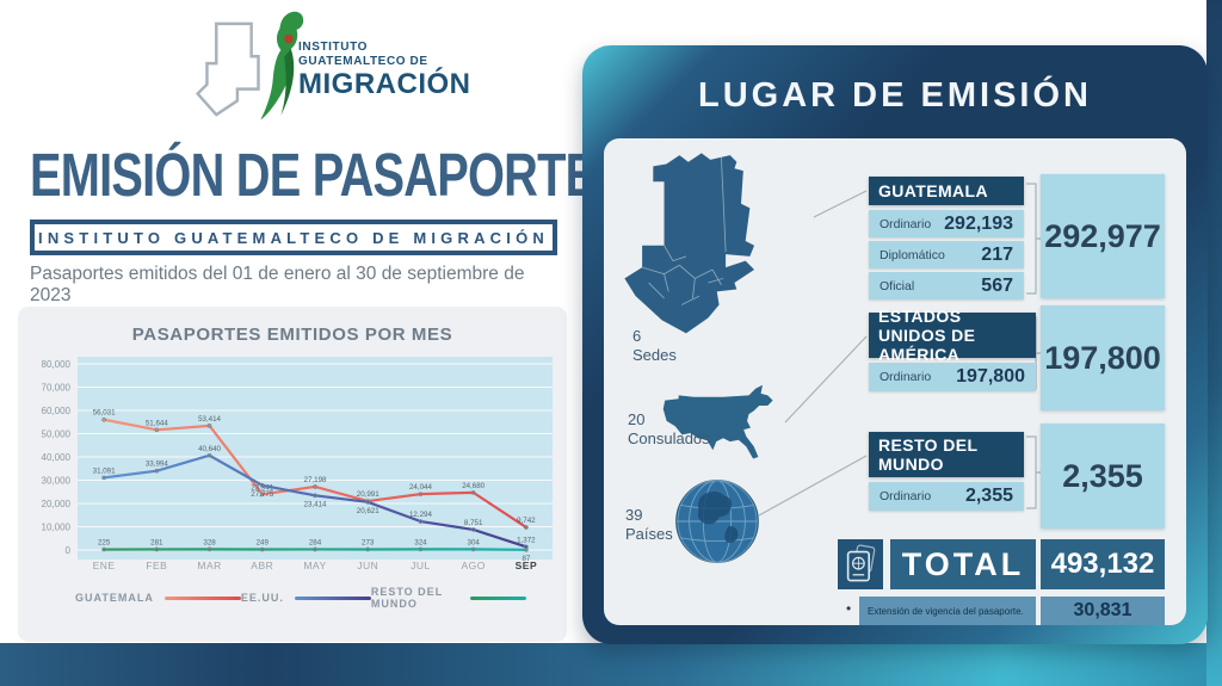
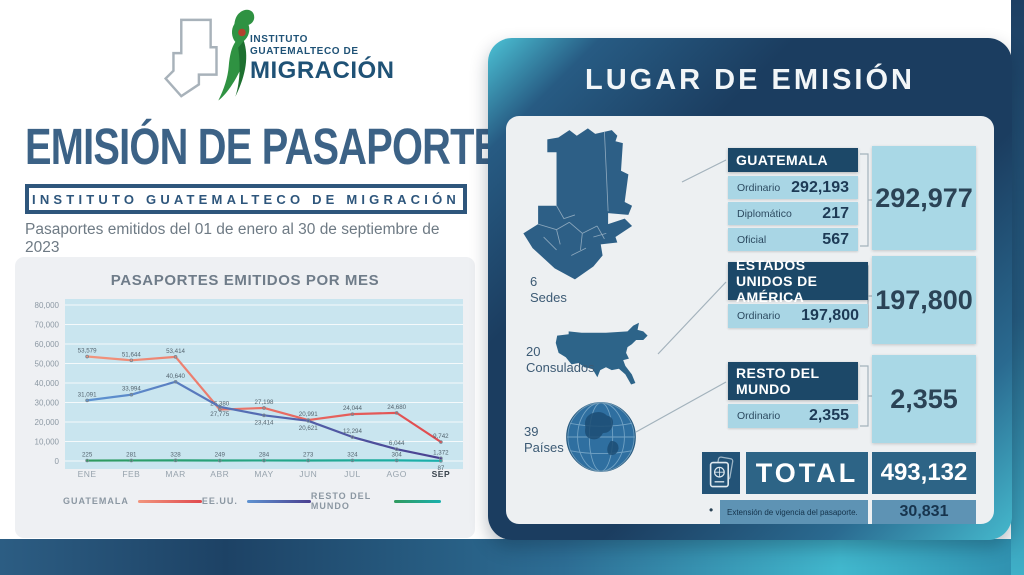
GUATEMALA/ENE: 56,031 -> 53,579
GUATEMALA/ABR: 23,941 -> 26,380
EE.UU./AGO: 8,751 -> 6,044
